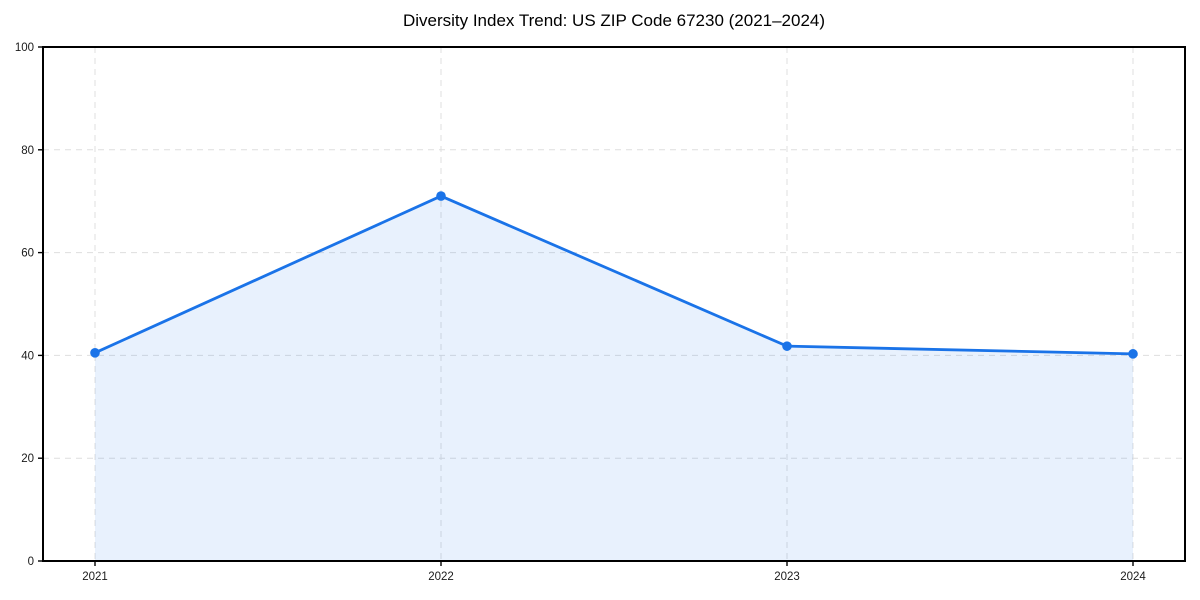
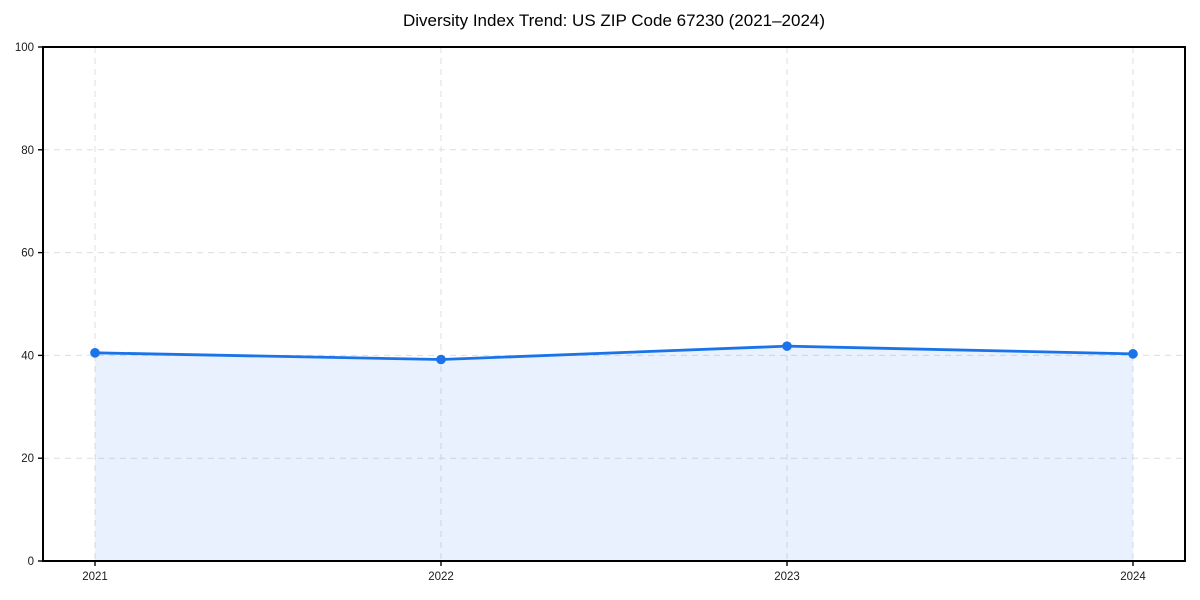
2022: 71 -> 39
